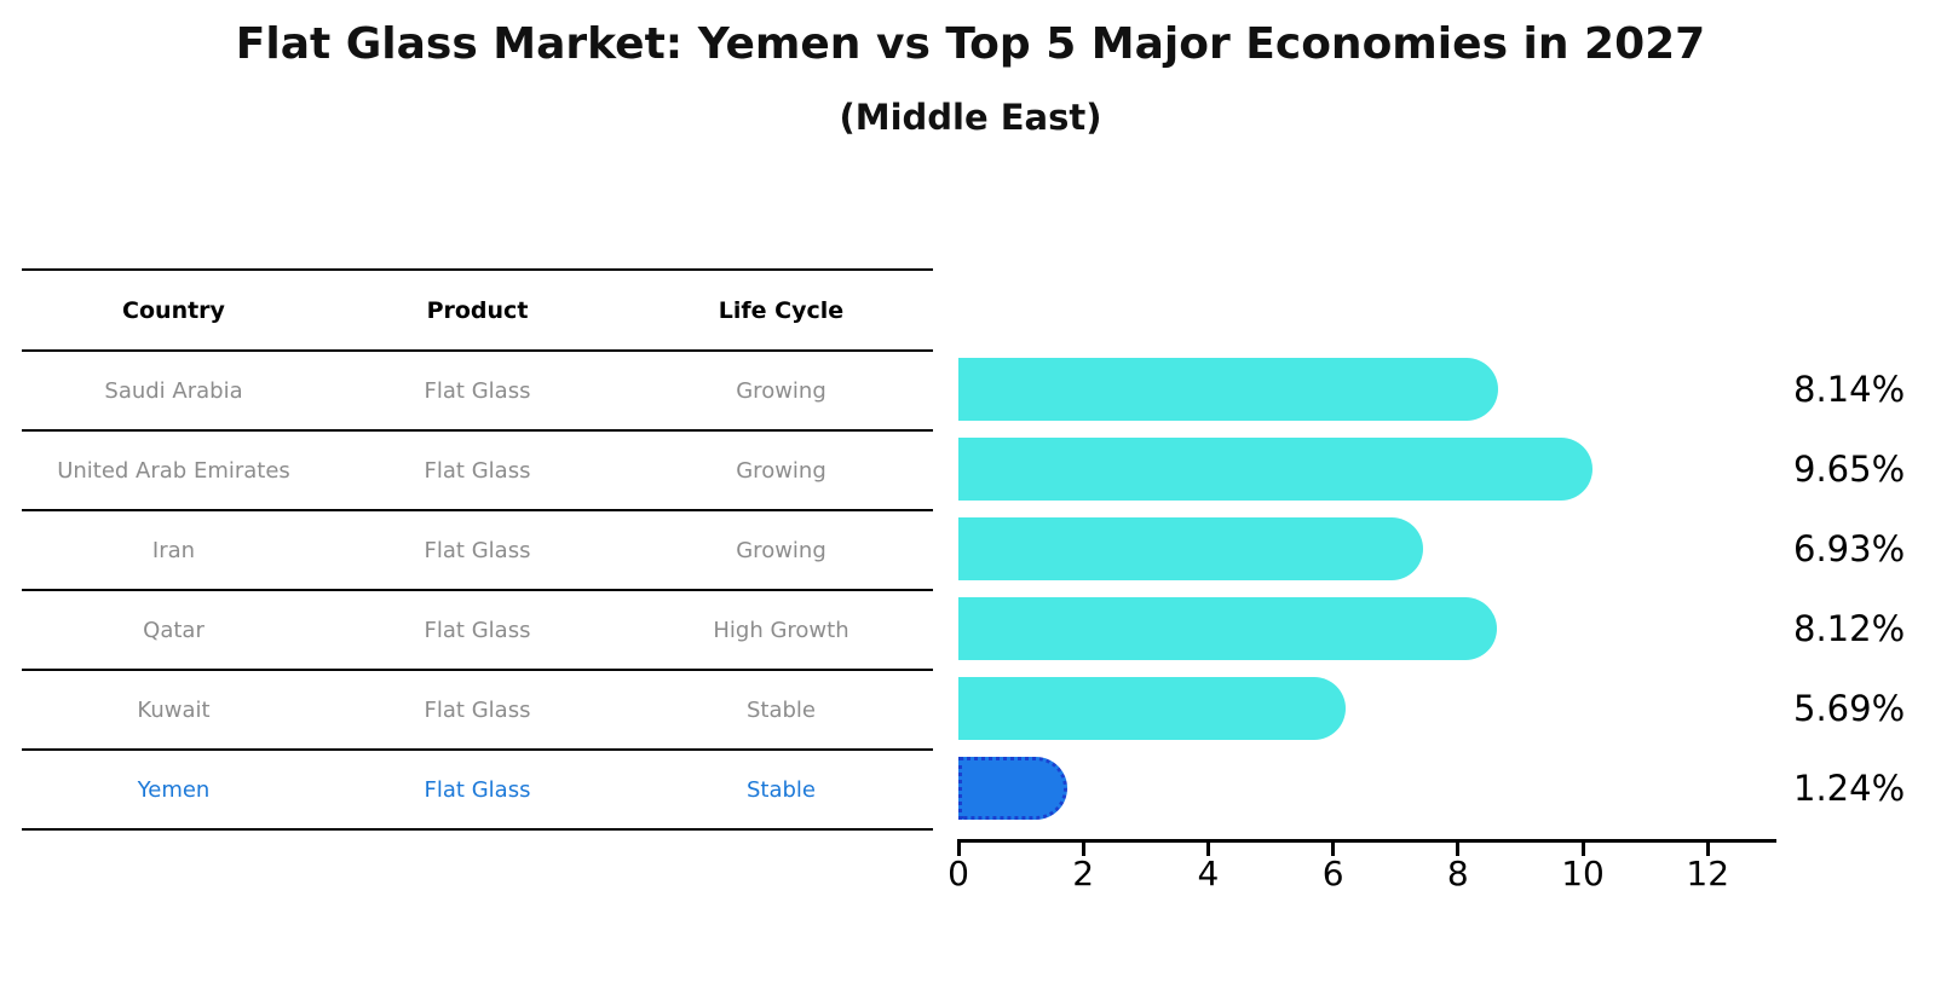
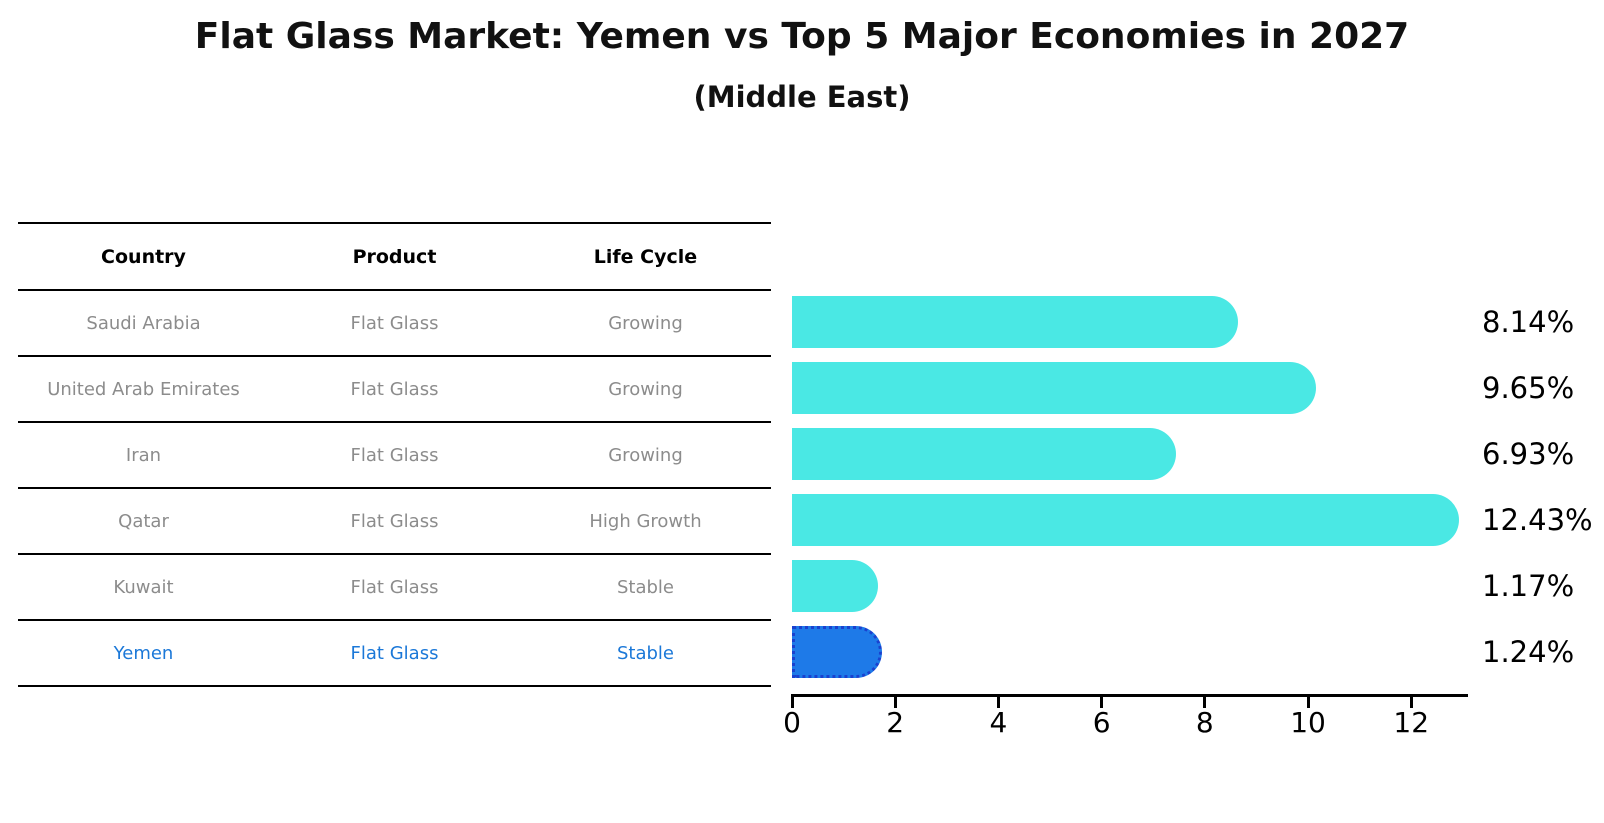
Qatar: 8.12% -> 12.43%
Kuwait: 5.69% -> 1.17%
